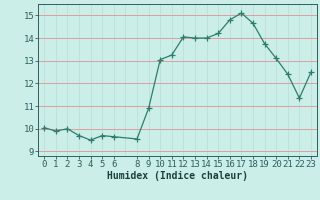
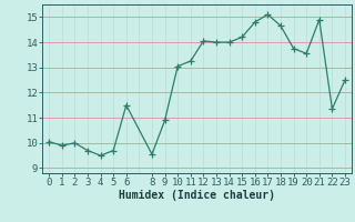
6: 9.65 -> 11.50
20: 13.10 -> 13.55
21: 12.40 -> 14.90
